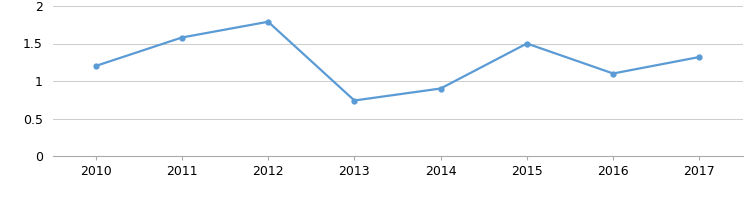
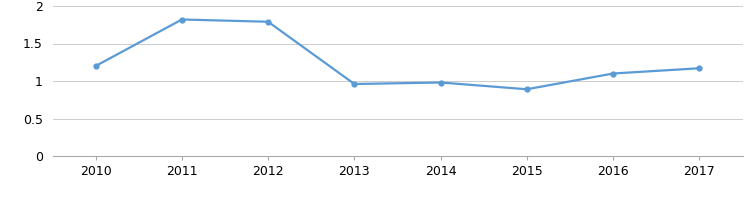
2011: 1.58 -> 1.82
2013: 0.74 -> 0.96
2014: 0.90 -> 0.98
2015: 1.50 -> 0.89
2017: 1.32 -> 1.17
